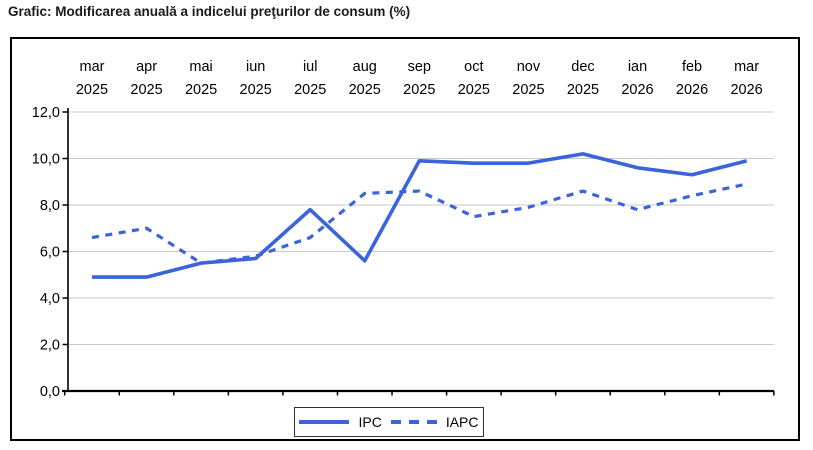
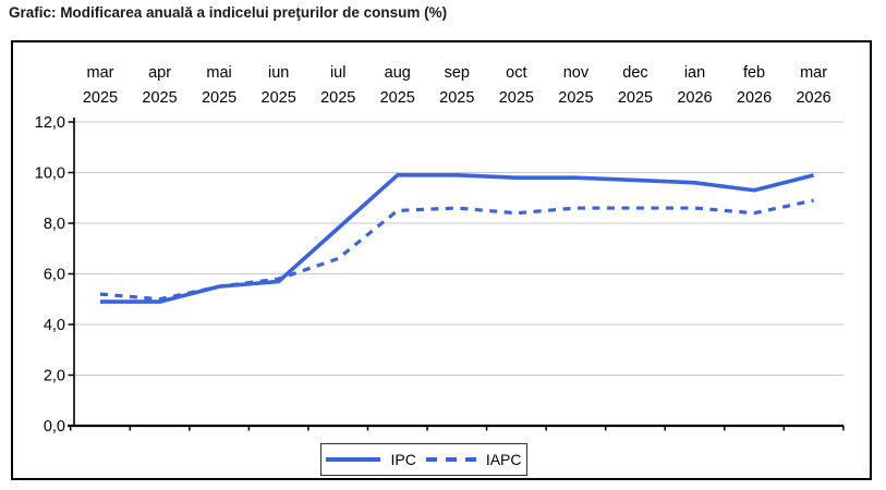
IAPC/mar 2025: 6,6 -> 5,2
IAPC/apr 2025: 7,0 -> 5,0
IPC/aug 2025: 5,6 -> 9,9
IAPC/oct 2025: 7,5 -> 8,4
IAPC/nov 2025: 7,9 -> 8,6
IPC/dec 2025: 10,2 -> 9,7
IAPC/ian 2026: 7,8 -> 8,6
